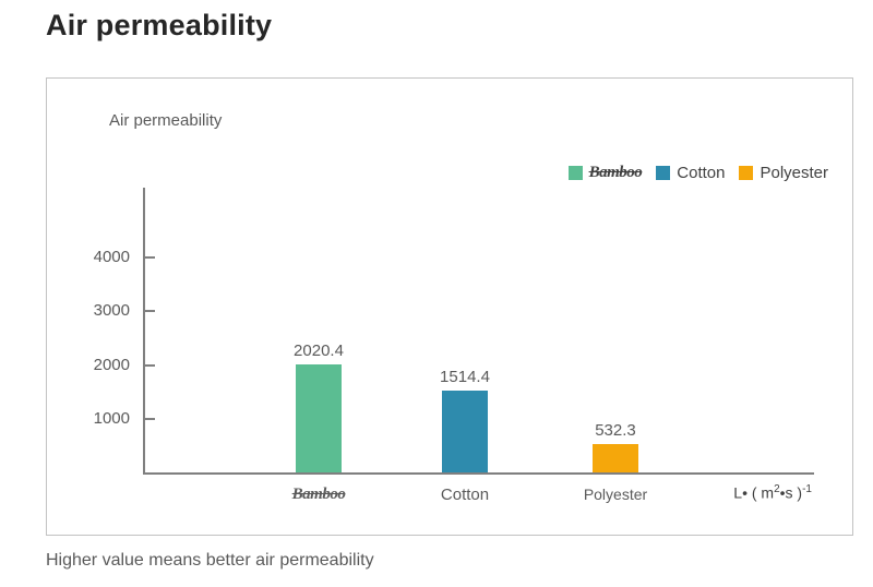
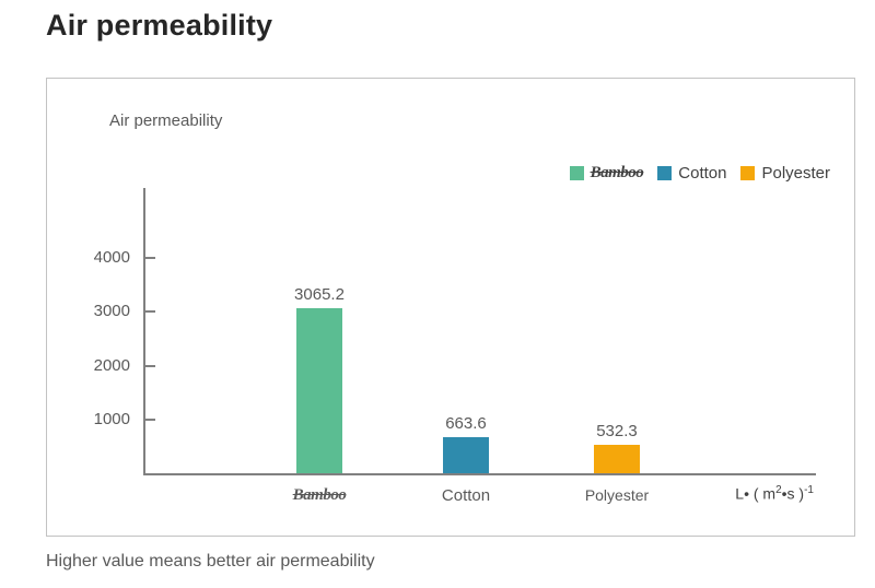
Bamboo: 2020.4 -> 3065.2
Cotton: 1514.4 -> 663.6
